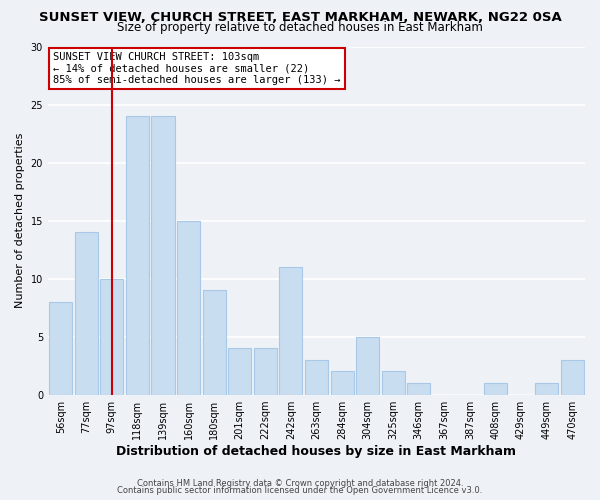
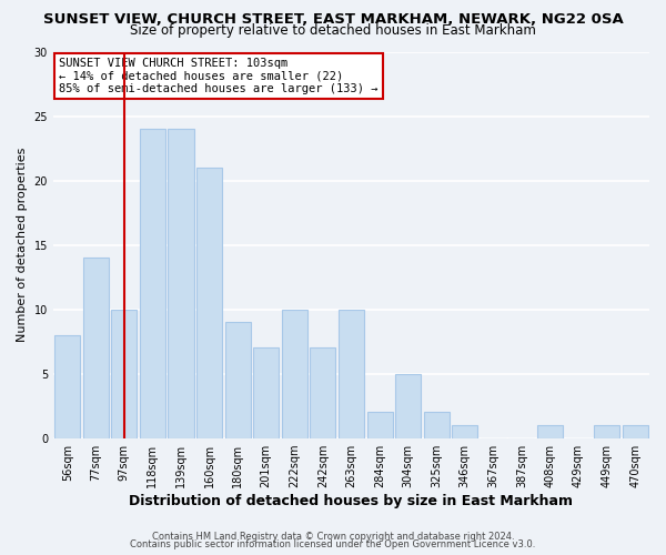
160sqm: 15 -> 21
201sqm: 4 -> 7
222sqm: 4 -> 10
242sqm: 11 -> 7
263sqm: 3 -> 10
470sqm: 3 -> 1
